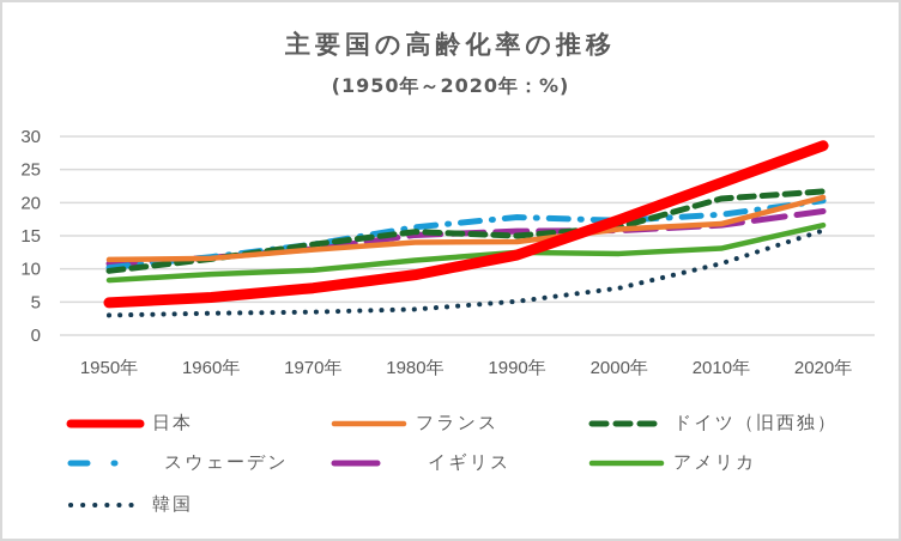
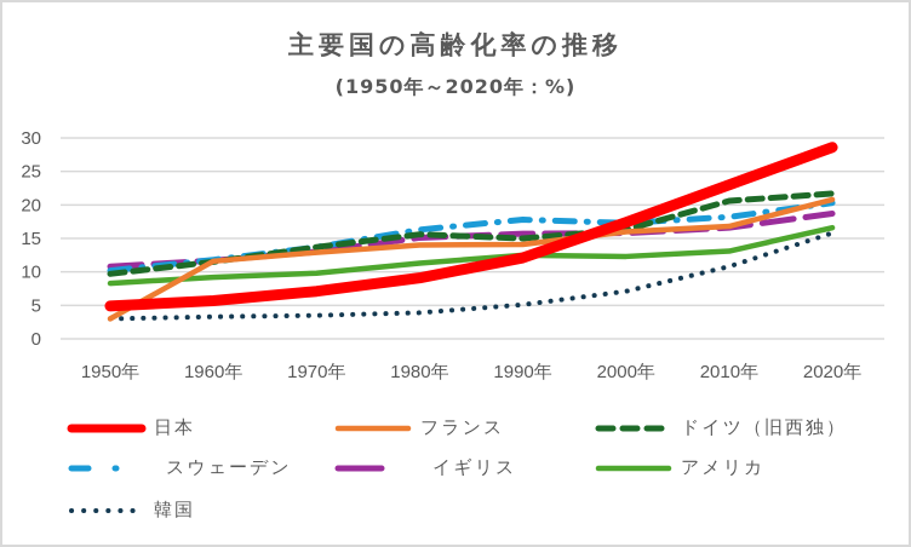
フランス/1950年: 11 -> 3
